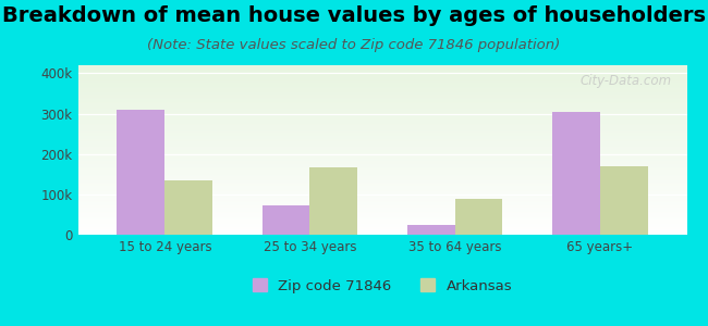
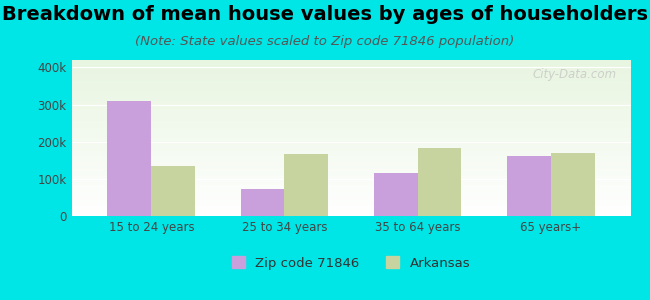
Zip code 71846/35 to 64 years: 25k -> 117k
Arkansas/35 to 64 years: 90k -> 182k
Zip code 71846/65 years+: 305k -> 162k
